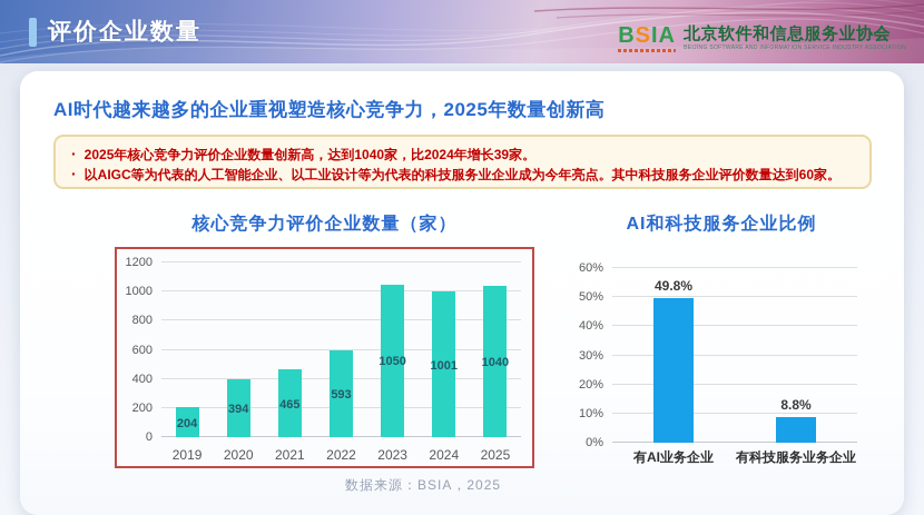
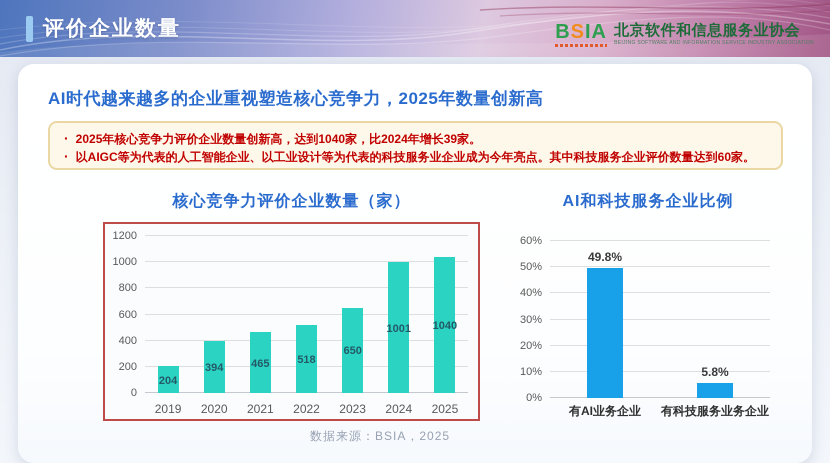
核心竞争力评价企业数量（家）/2022: 593 -> 518
核心竞争力评价企业数量（家）/2023: 1050 -> 650
AI和科技服务企业比例/有科技服务业务企业: 8.8% -> 5.8%
